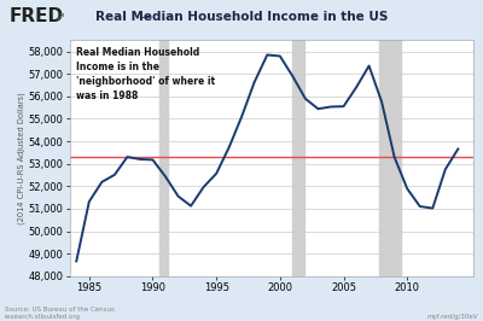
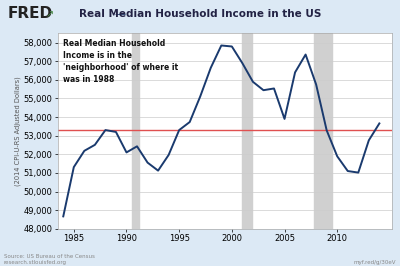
1990: 53,200 -> 52,100
1995: 52,600 -> 53,300
2005: 55,600 -> 53,900
